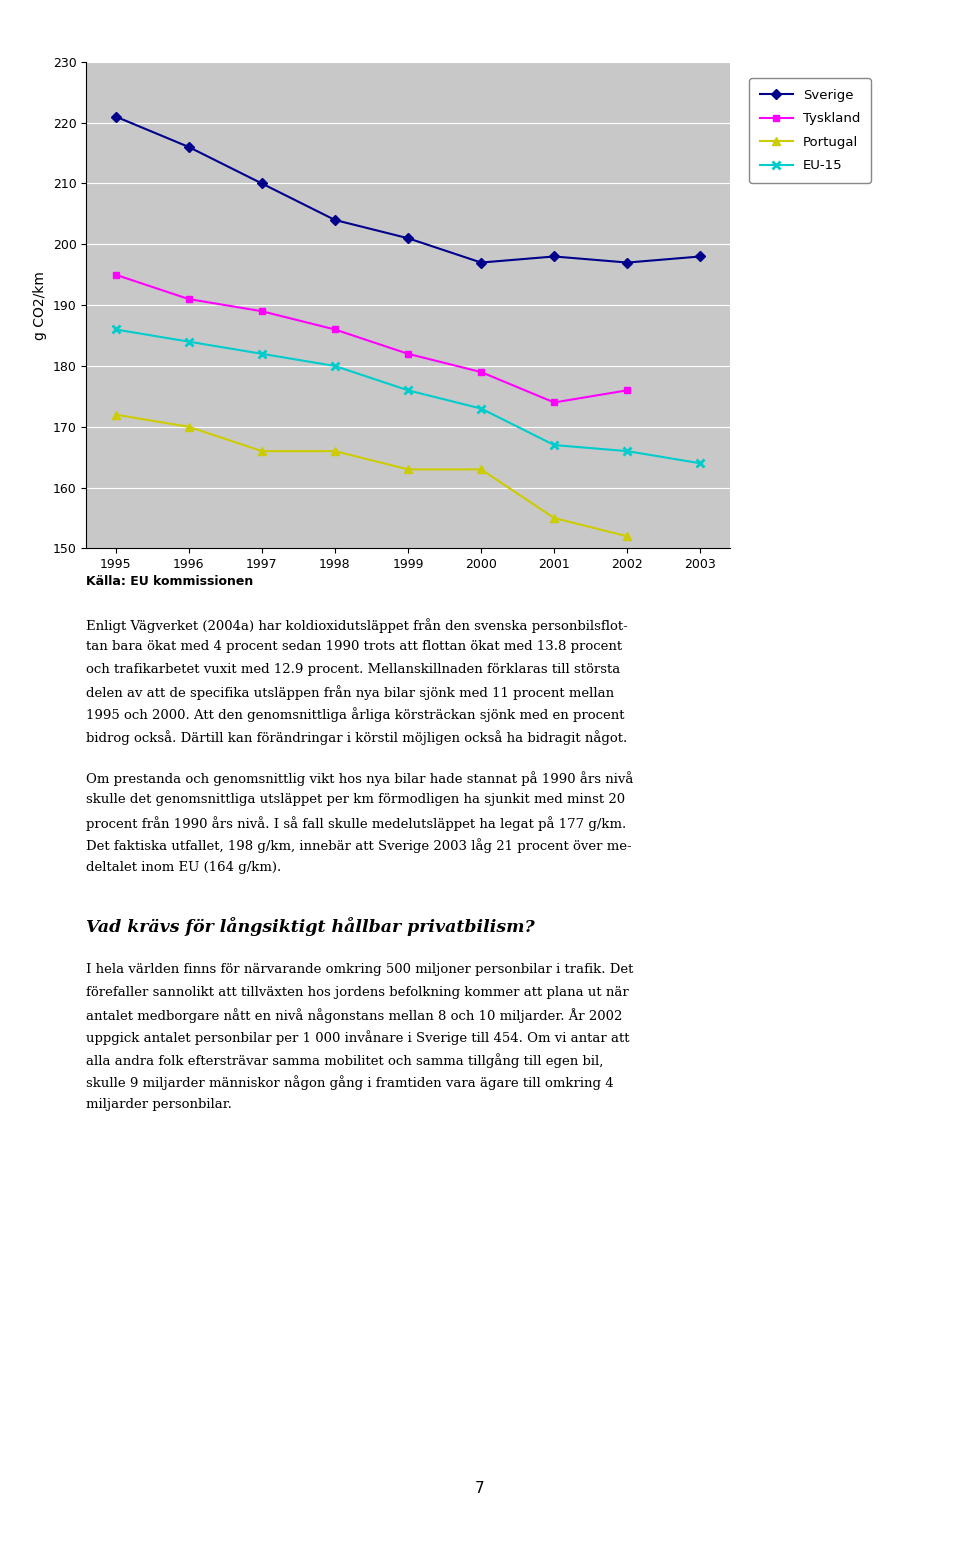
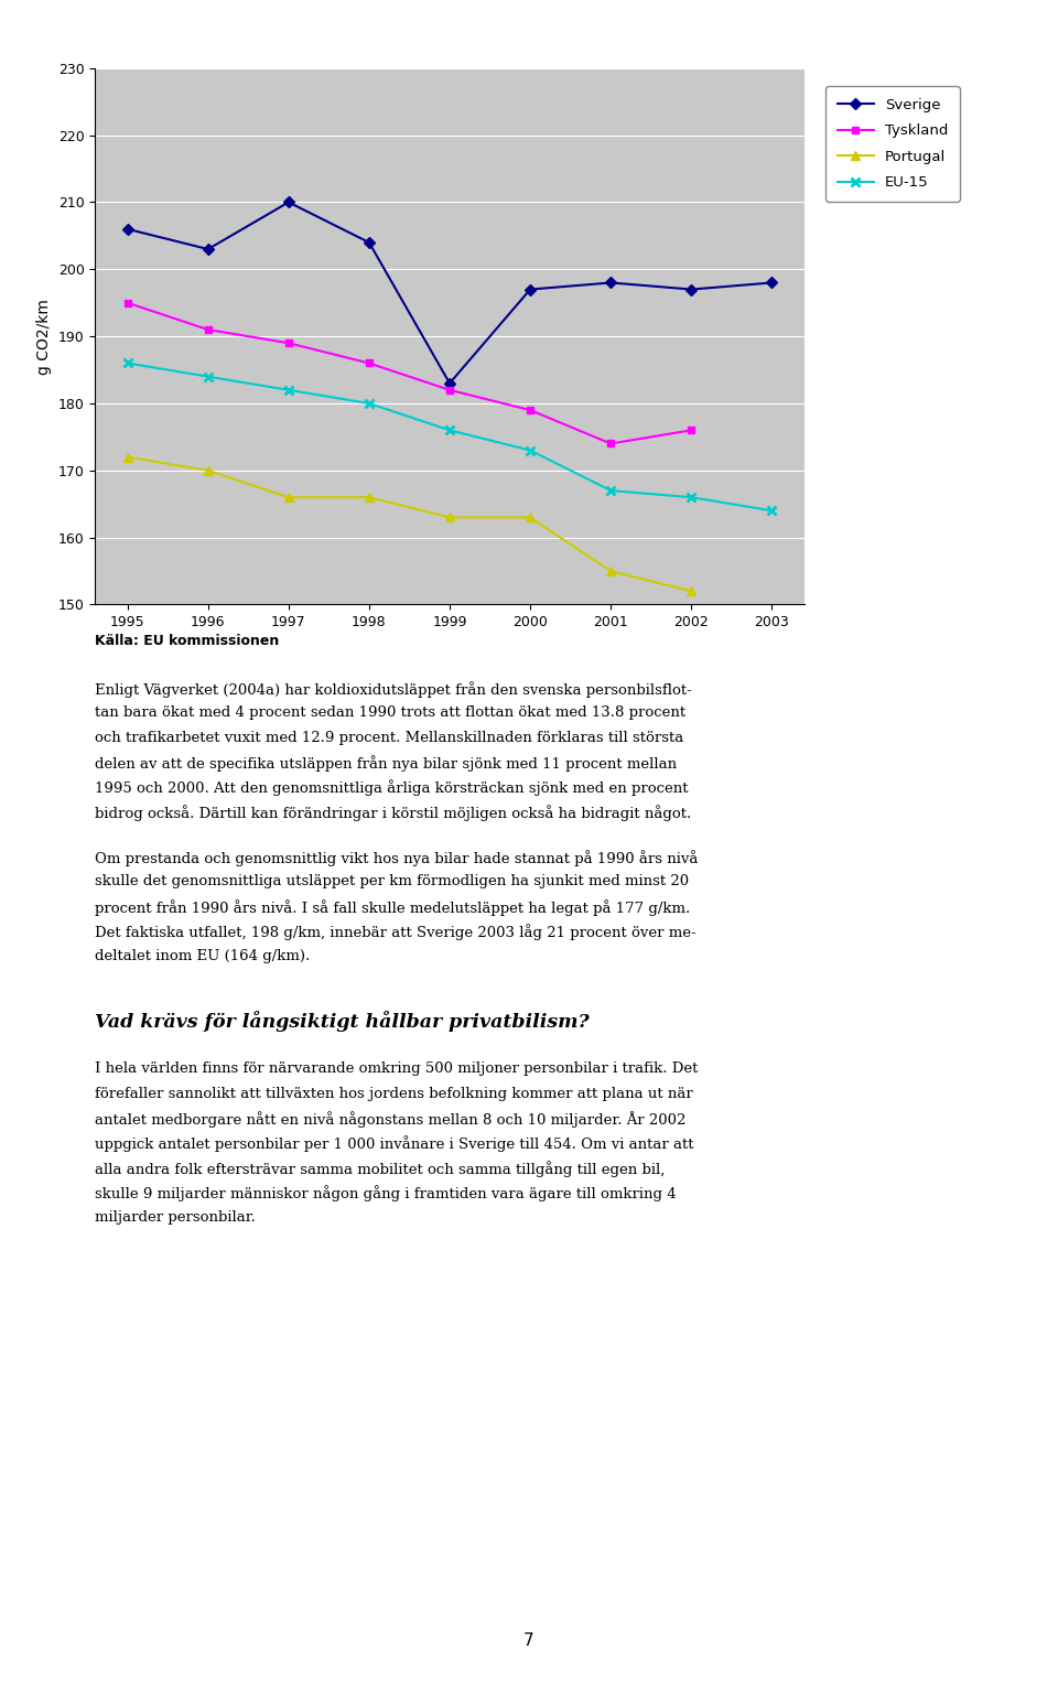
Sverige/1995: 221 -> 206
Sverige/1996: 216 -> 203
Sverige/1999: 201 -> 183
